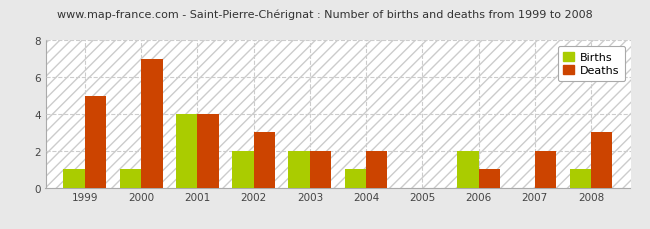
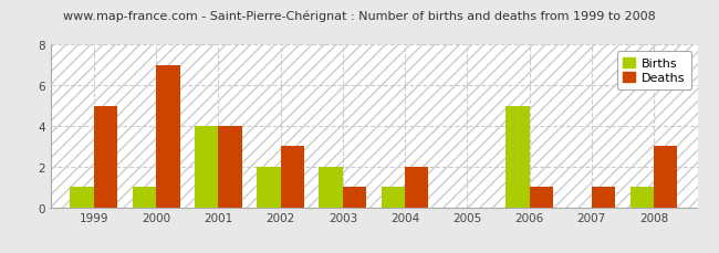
Deaths/2003: 2 -> 1
Births/2006: 2 -> 5
Deaths/2007: 2 -> 1
